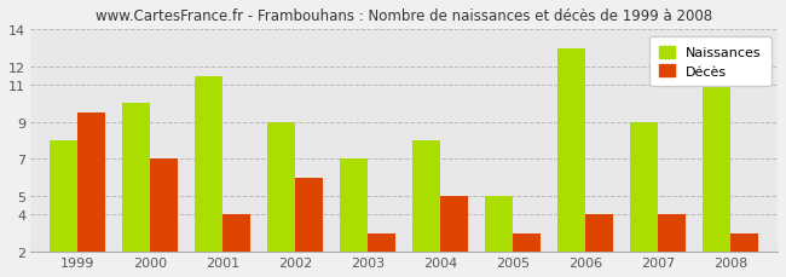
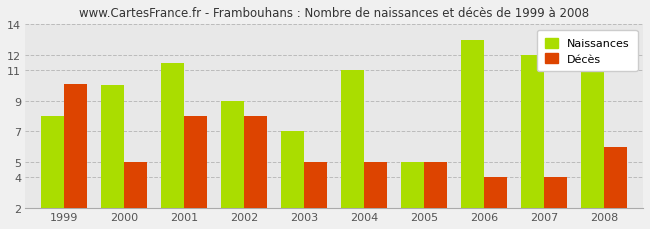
Décès/1999: 9.5 -> 10.1
Décès/2000: 7.0 -> 5.0
Décès/2001: 4.0 -> 8.0
Décès/2002: 6.0 -> 8.0
Décès/2003: 3.0 -> 5.0
Naissances/2004: 8.0 -> 11.0
Décès/2005: 3.0 -> 5.0
Naissances/2007: 9.0 -> 12.0
Décès/2008: 3.0 -> 6.0
